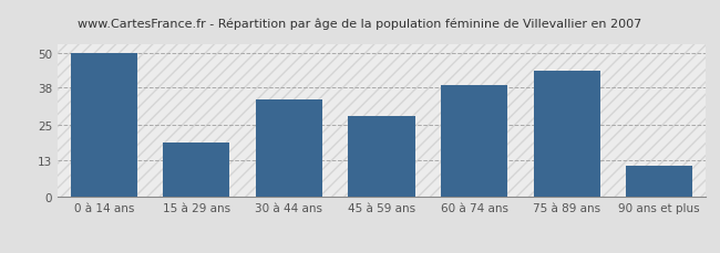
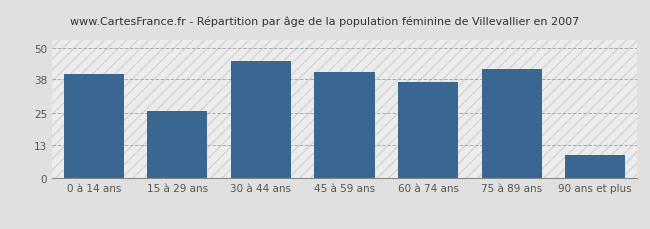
0 à 14 ans: 50 -> 40
15 à 29 ans: 19 -> 26
30 à 44 ans: 34 -> 45
45 à 59 ans: 28 -> 41
60 à 74 ans: 39 -> 37
75 à 89 ans: 44 -> 42
90 ans et plus: 11 -> 9
